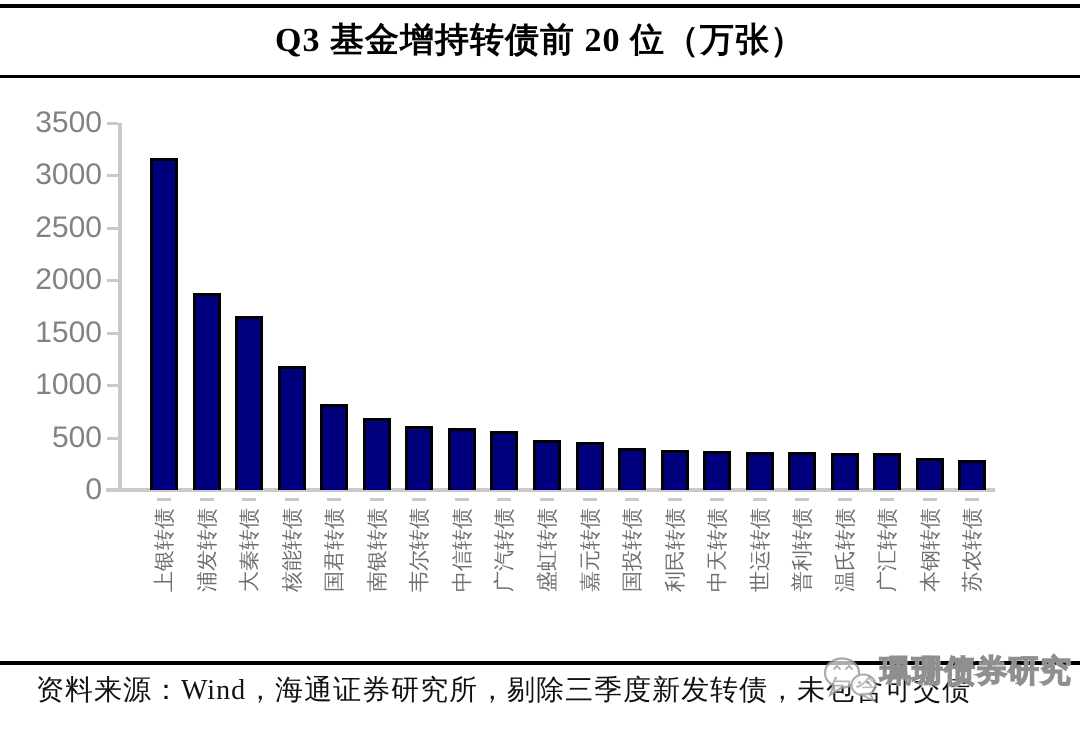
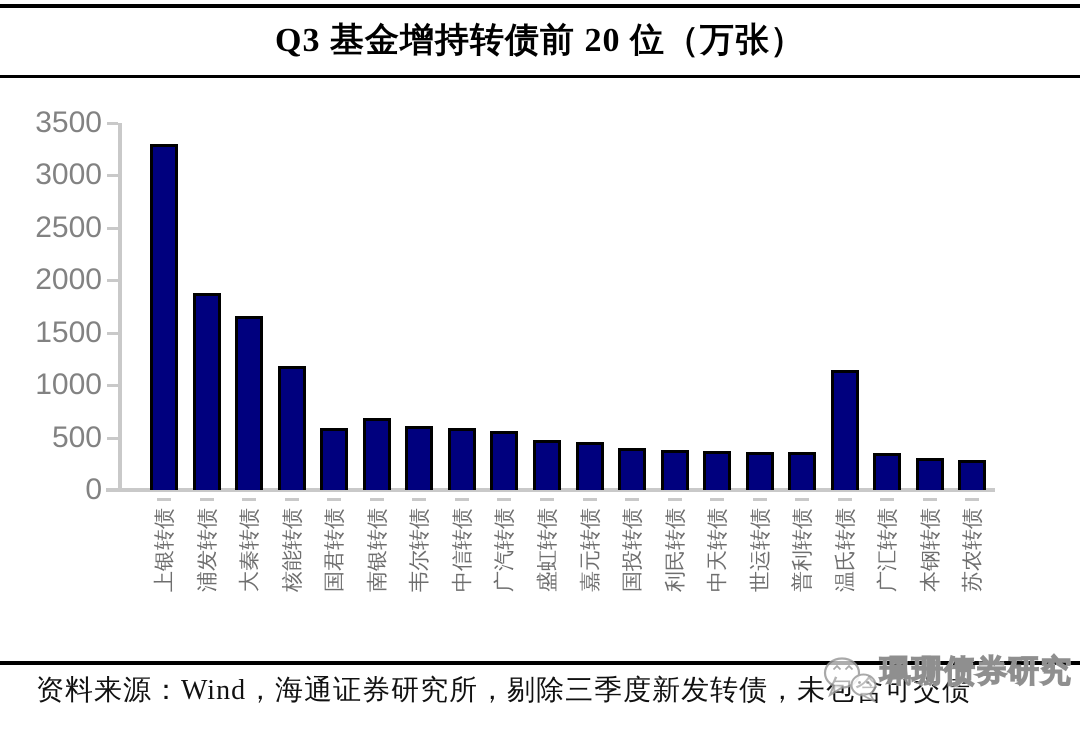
上银转债: 3170 -> 3300
国君转债: 820 -> 590
温氏转债: 360 -> 1140
